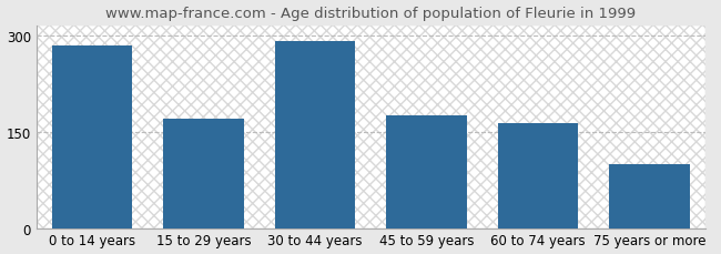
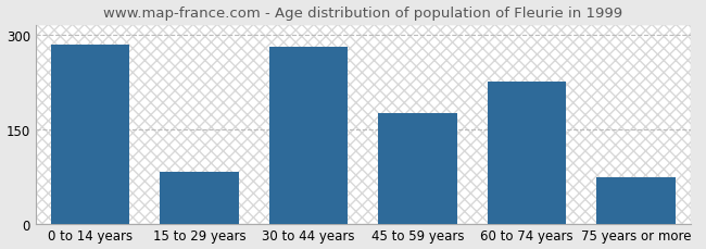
15 to 29 years: 170 -> 82
30 to 44 years: 290 -> 280
60 to 74 years: 163 -> 226
75 years or more: 100 -> 74
